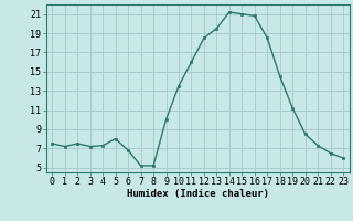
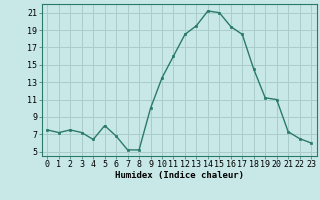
4: 7.3 -> 6.4
16: 20.8 -> 19.4
20: 8.5 -> 11.0
